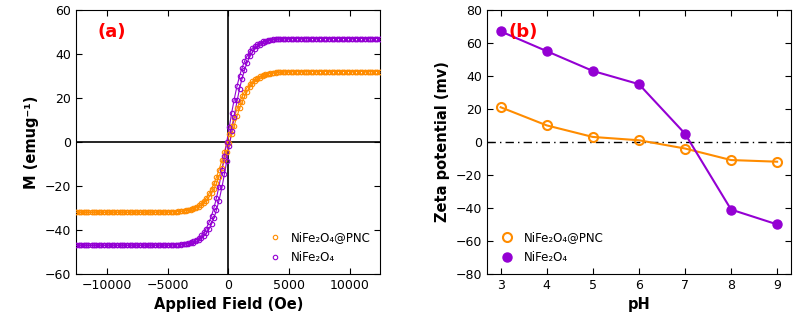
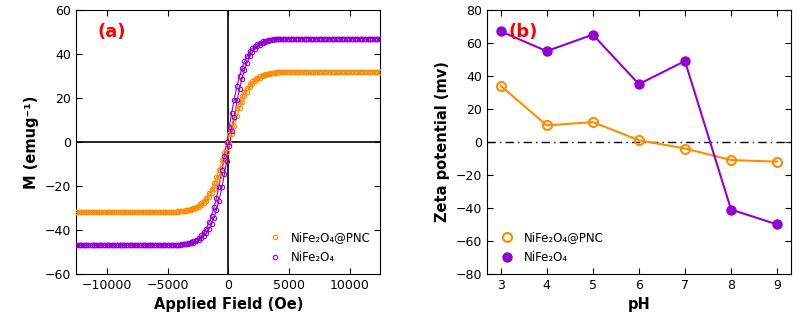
NiFe₂O₄@PNC/3: 21 -> 34
NiFe₂O₄@PNC/5: 3 -> 12
NiFe₂O₄/5: 43 -> 65
NiFe₂O₄/7: 5 -> 49
